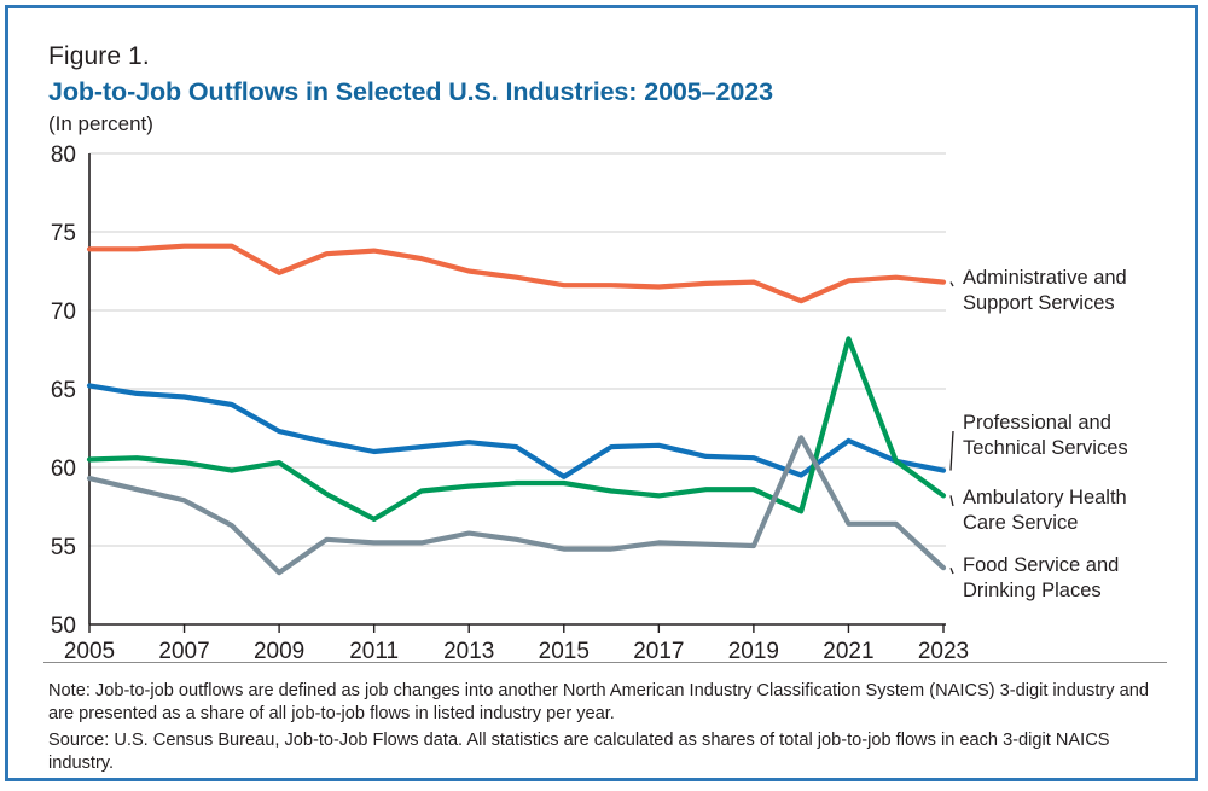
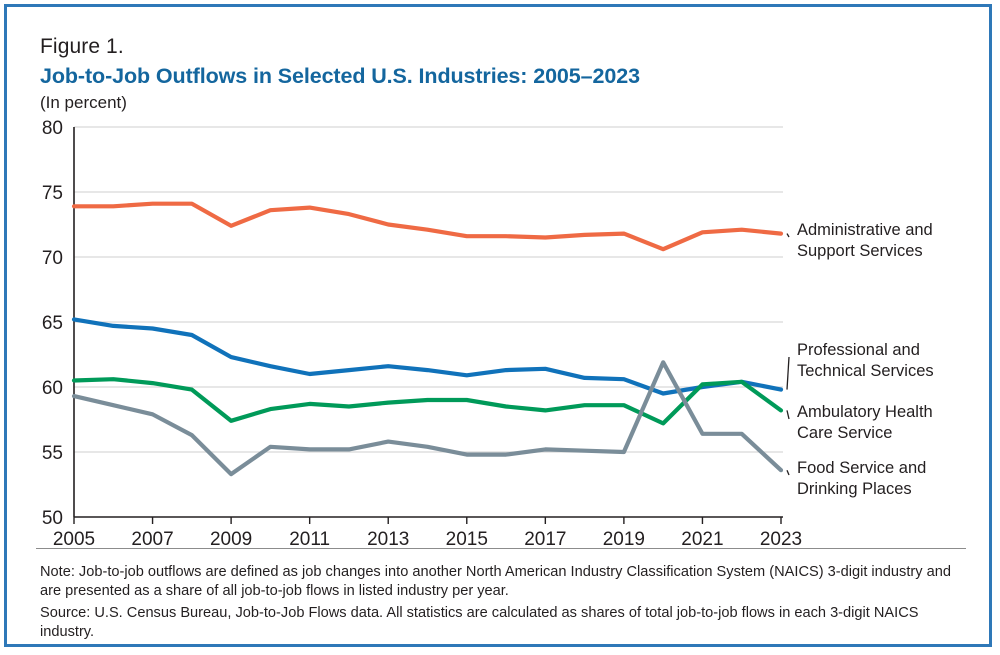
Ambulatory Health Care Service/2009: 60.3 -> 57.4
Ambulatory Health Care Service/2011: 56.7 -> 58.7
Professional and Technical Services/2015: 59.4 -> 60.9
Professional and Technical Services/2021: 61.7 -> 60.0
Ambulatory Health Care Service/2021: 68.2 -> 60.2
